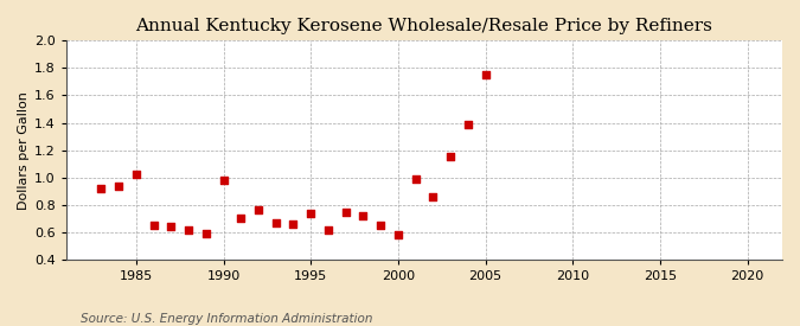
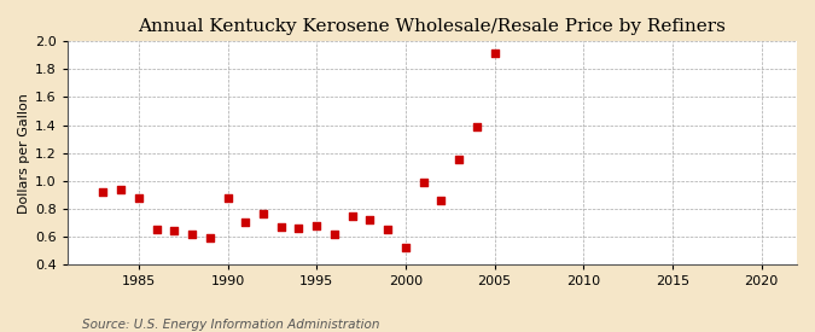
1985: 1.02 -> 0.88
1990: 0.98 -> 0.88
1995: 0.74 -> 0.68
2000: 0.58 -> 0.52
2005: 1.75 -> 1.92
